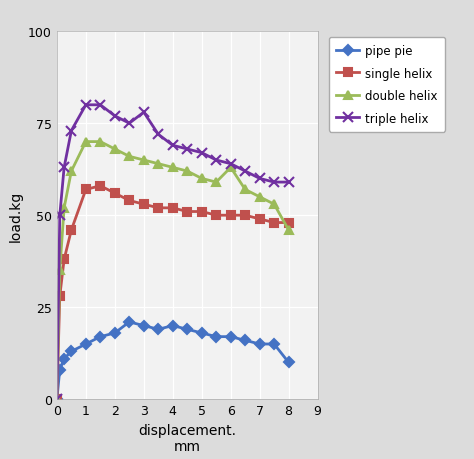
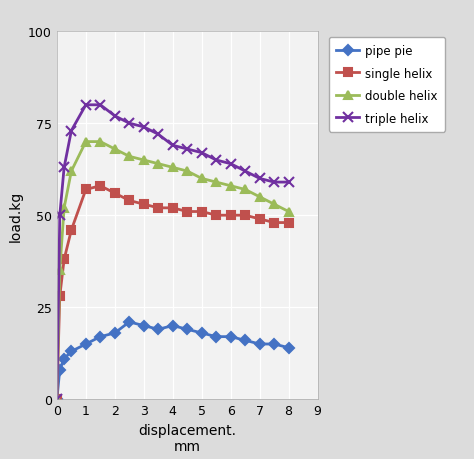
triple helix/3: 78 -> 74
double helix/6: 63 -> 58
pipe pie/8: 10 -> 14
double helix/8: 46 -> 51
